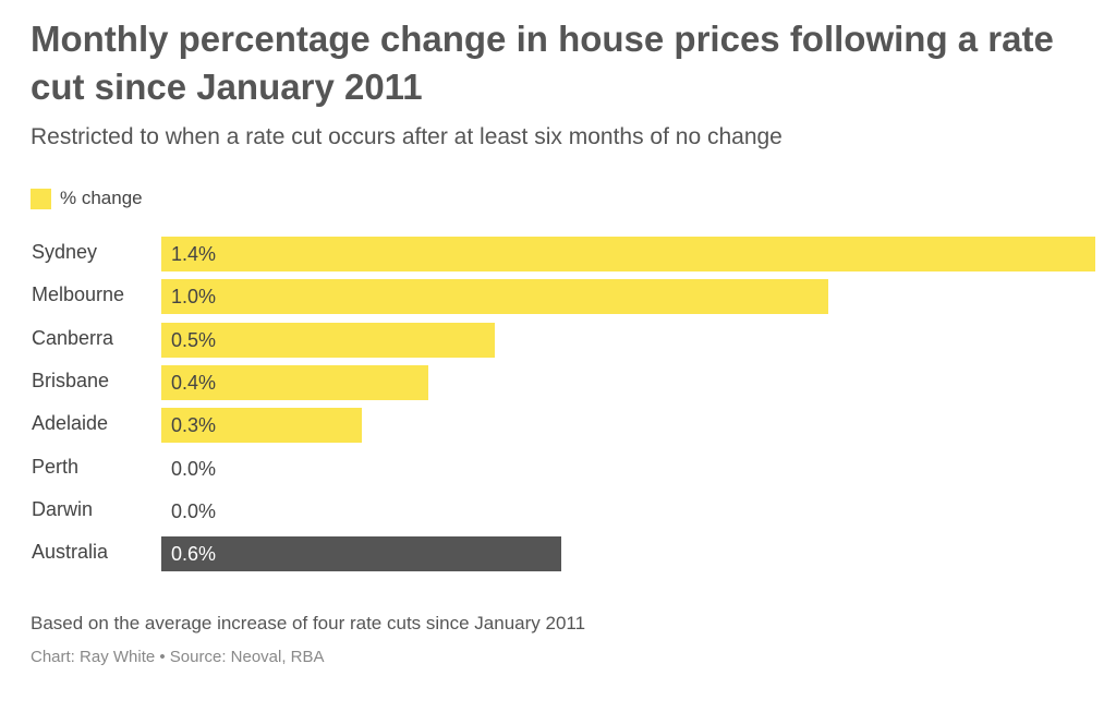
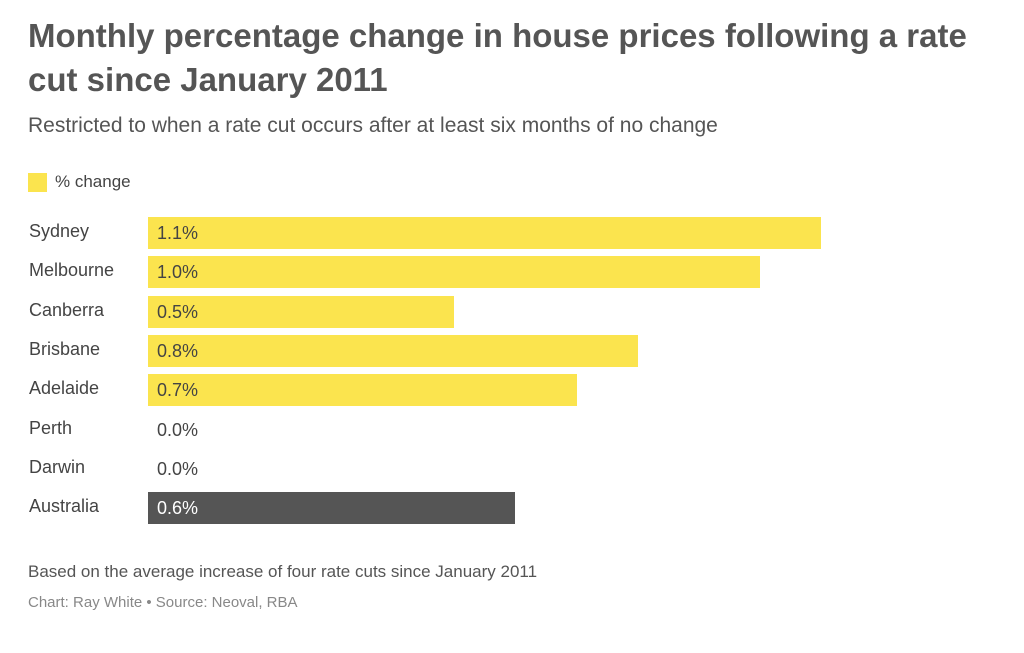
Sydney: 1.4% -> 1.1%
Brisbane: 0.4% -> 0.8%
Adelaide: 0.3% -> 0.7%
